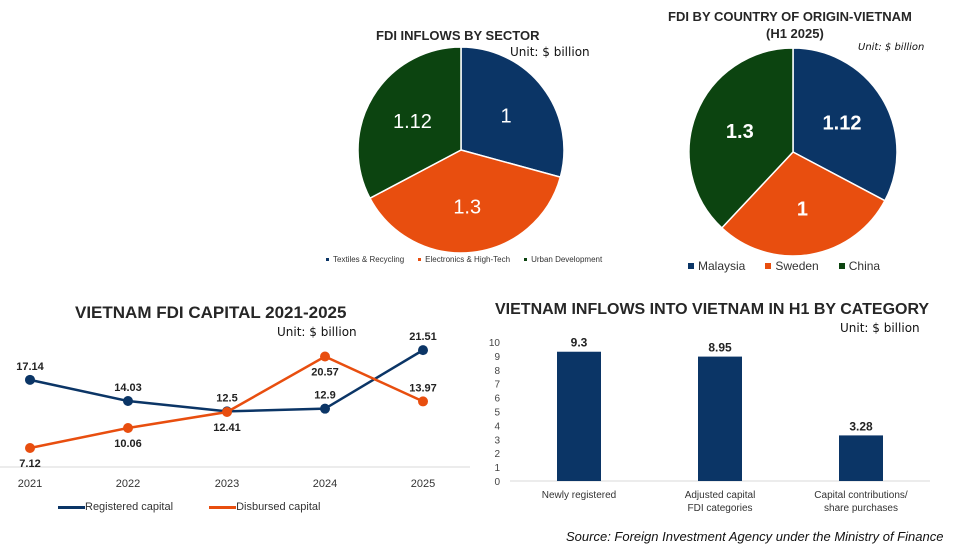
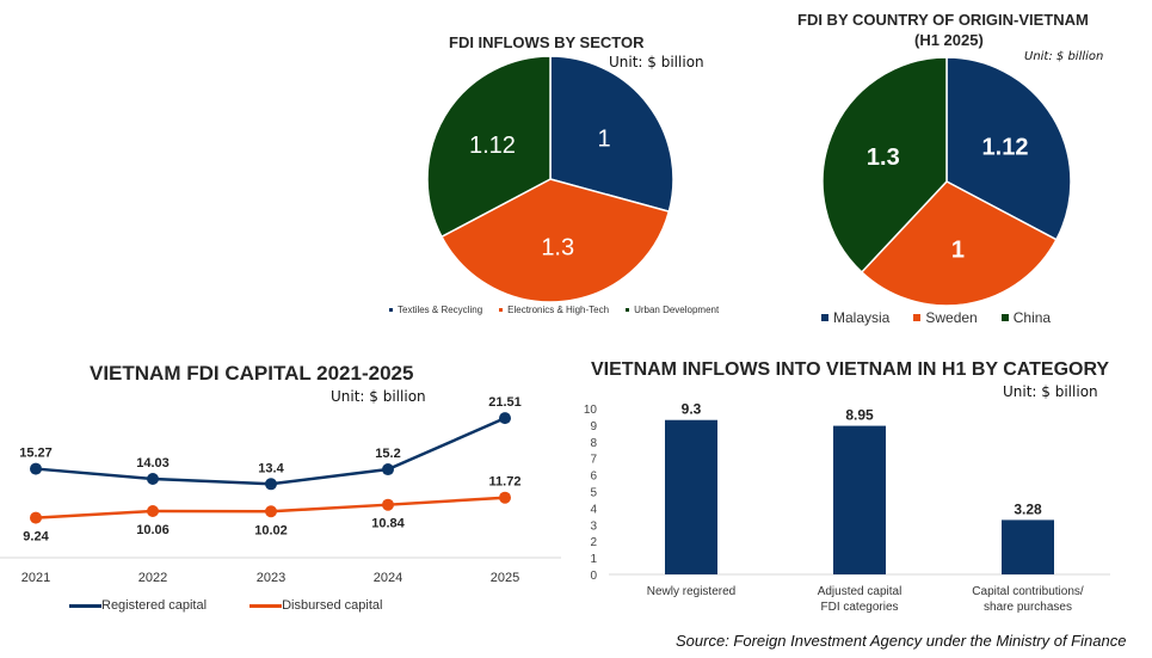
VIETNAM FDI CAPITAL 2021-2025/Registered capital/2021: 17.14 -> 15.27
VIETNAM FDI CAPITAL 2021-2025/Disbursed capital/2021: 7.12 -> 9.24
VIETNAM FDI CAPITAL 2021-2025/Registered capital/2023: 12.5 -> 13.4
VIETNAM FDI CAPITAL 2021-2025/Disbursed capital/2023: 12.41 -> 10.02
VIETNAM FDI CAPITAL 2021-2025/Registered capital/2024: 12.9 -> 15.2
VIETNAM FDI CAPITAL 2021-2025/Disbursed capital/2024: 20.57 -> 10.84
VIETNAM FDI CAPITAL 2021-2025/Disbursed capital/2025: 13.97 -> 11.72
